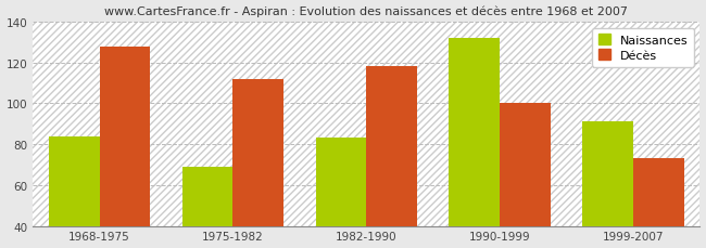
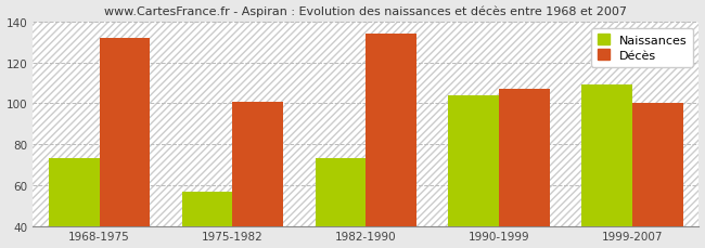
Naissances/1968-1975: 84 -> 73
Décès/1968-1975: 128 -> 132
Naissances/1975-1982: 69 -> 57
Décès/1975-1982: 112 -> 101
Naissances/1982-1990: 83 -> 73
Décès/1982-1990: 118 -> 134
Naissances/1990-1999: 132 -> 104
Décès/1990-1999: 100 -> 107
Naissances/1999-2007: 91 -> 109
Décès/1999-2007: 73 -> 100
